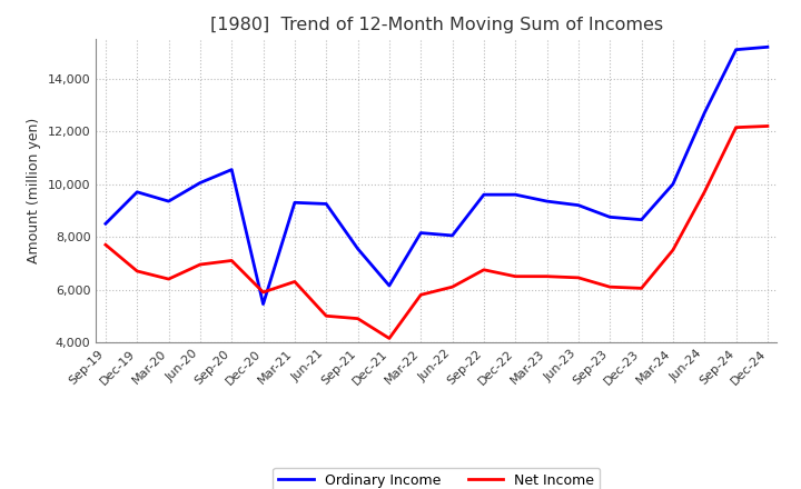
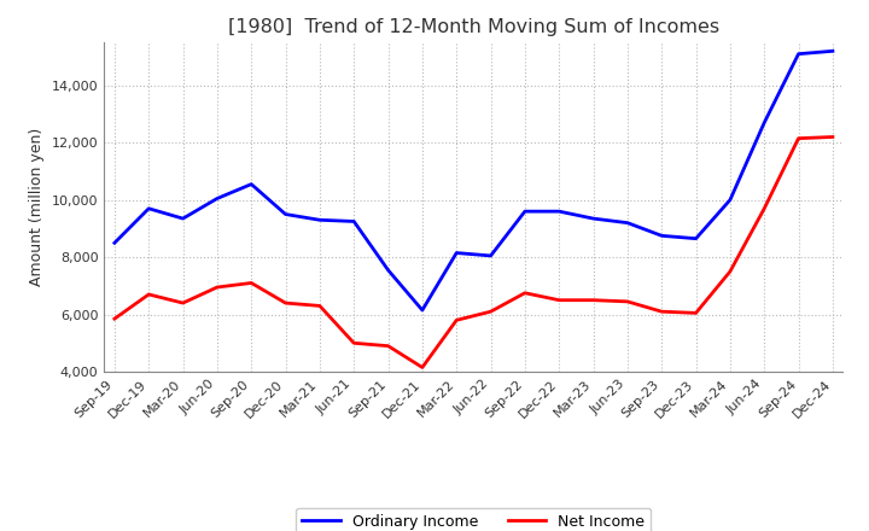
Net Income/Sep-19: 7,700 -> 5,850
Ordinary Income/Dec-20: 5,450 -> 9,500
Net Income/Dec-20: 5,900 -> 6,400
